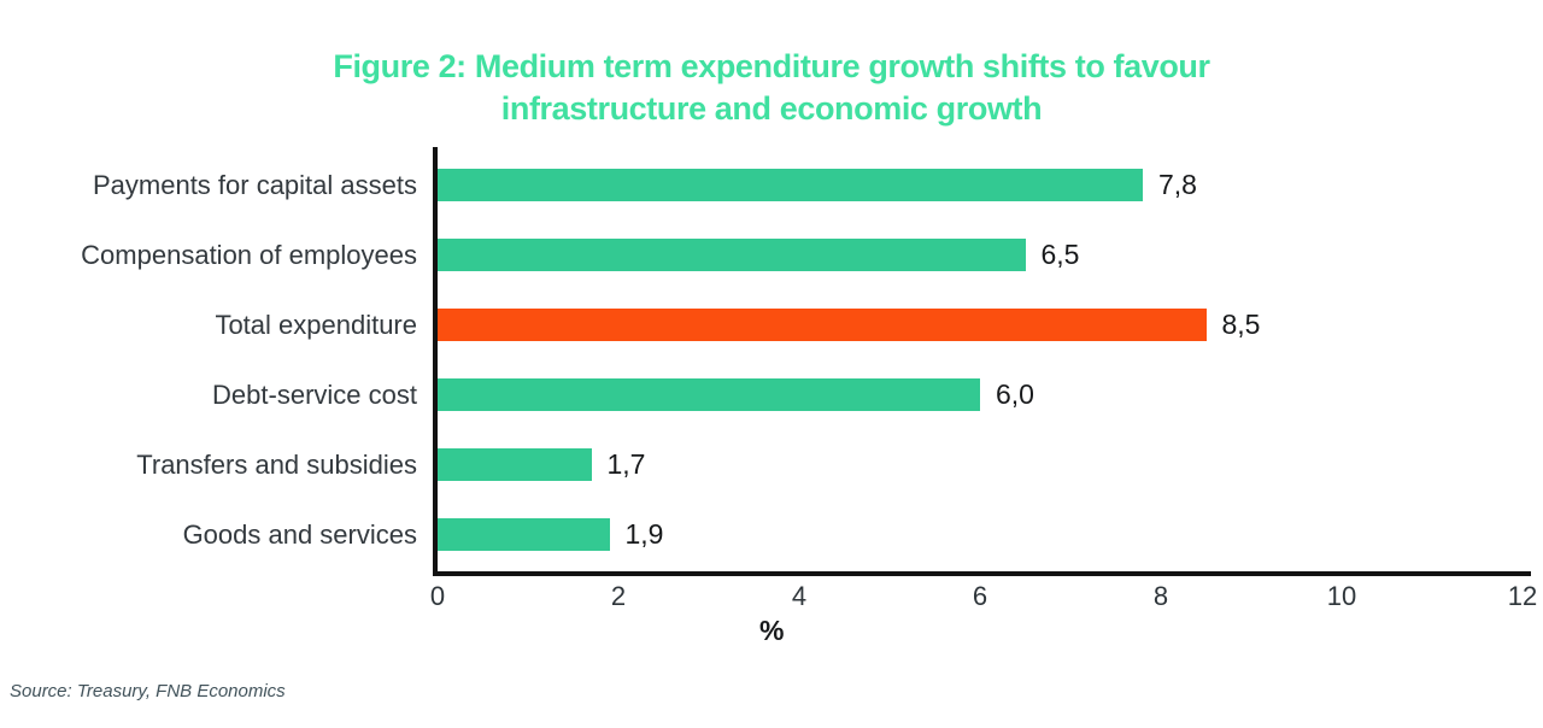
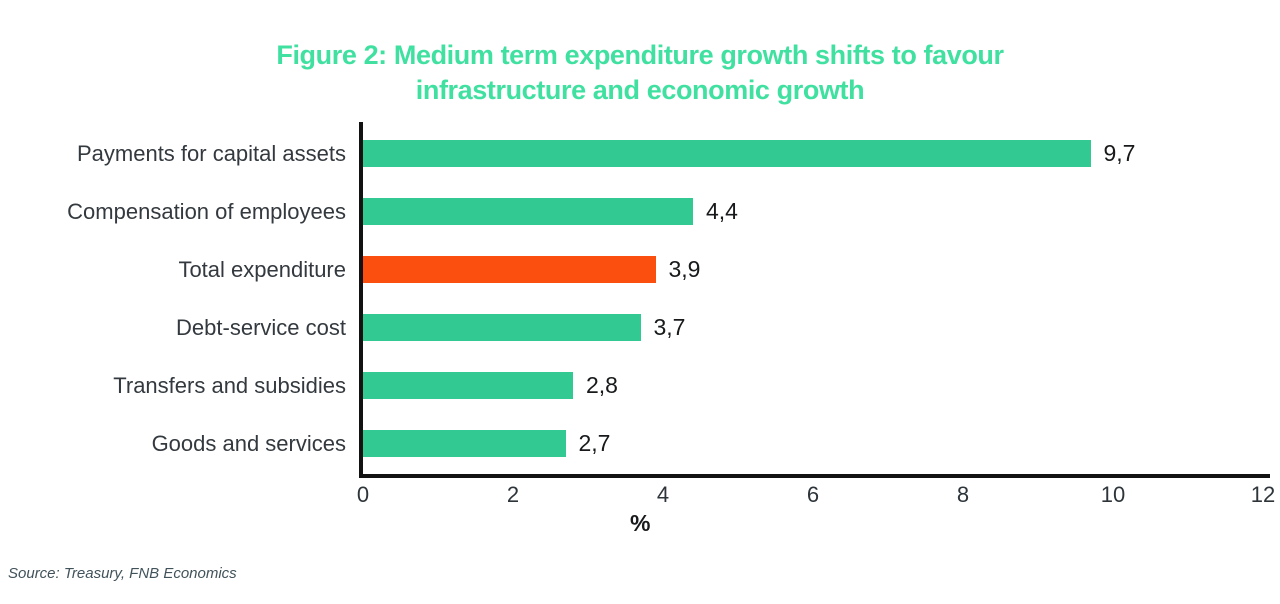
Payments for capital assets: 7,8 -> 9,7
Compensation of employees: 6,5 -> 4,4
Total expenditure: 8,5 -> 3,9
Debt-service cost: 6,0 -> 3,7
Transfers and subsidies: 1,7 -> 2,8
Goods and services: 1,9 -> 2,7
